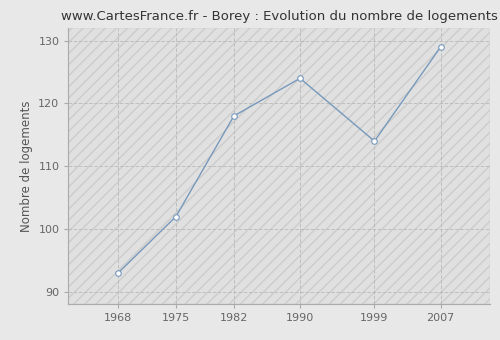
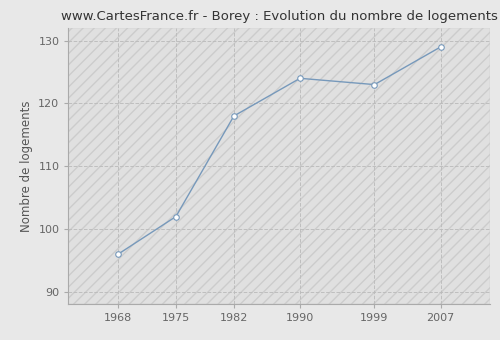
1968: 93 -> 96
1999: 114 -> 123
